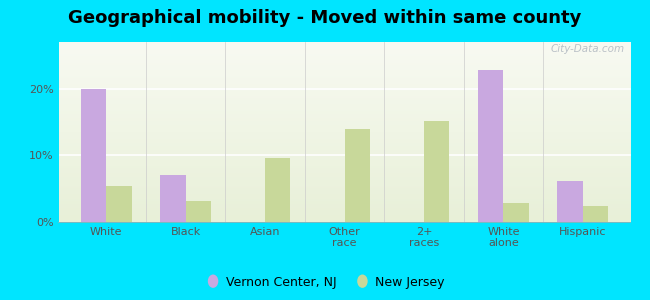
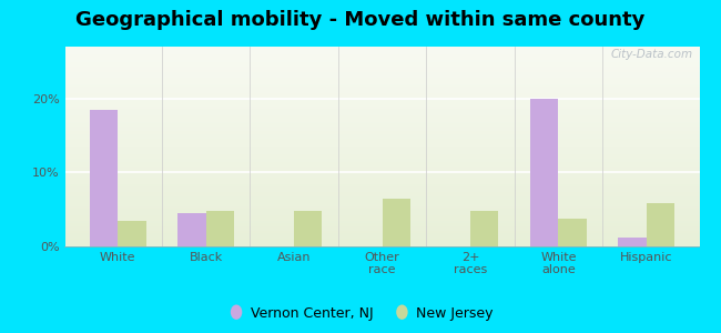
Vernon Center, NJ/White: 20.0% -> 18.5%
New Jersey/White: 5.4% -> 3.5%
Vernon Center, NJ/Black: 7.0% -> 4.5%
New Jersey/Black: 3.2% -> 4.8%
New Jersey/Asian: 9.6% -> 4.8%
New Jersey/Other race: 14.0% -> 6.5%
New Jersey/2+ races: 15.2% -> 4.8%
Vernon Center, NJ/White alone: 22.8% -> 20.0%
New Jersey/White alone: 2.8% -> 3.8%
Vernon Center, NJ/Hispanic: 6.2% -> 1.2%
New Jersey/Hispanic: 2.4% -> 5.8%
